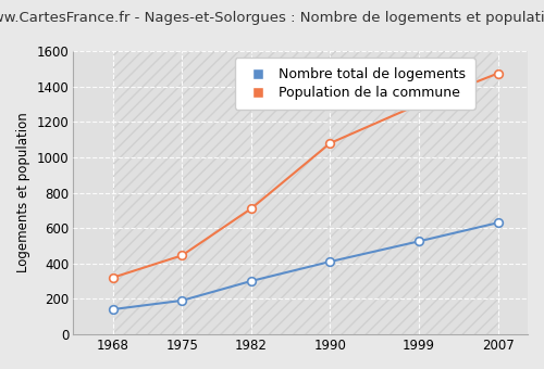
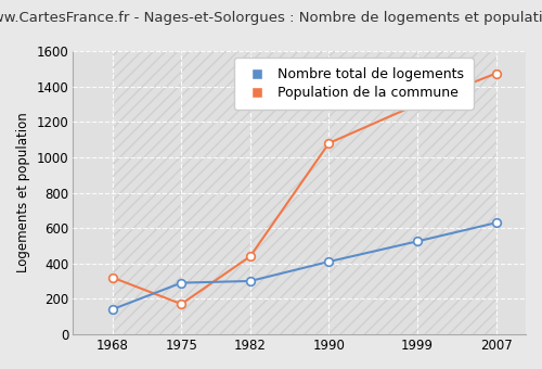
Nombre total de logements/1975: 190 -> 290
Population de la commune/1975: 440 -> 170
Population de la commune/1982: 710 -> 440
